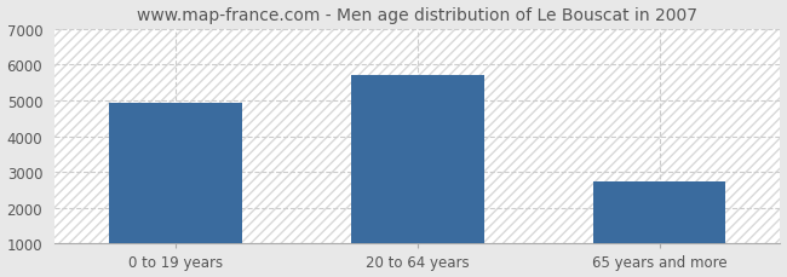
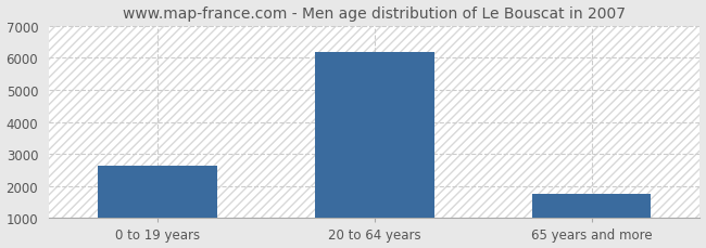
0 to 19 years: 4950 -> 2650
20 to 64 years: 5700 -> 6200
65 years and more: 2750 -> 1750
